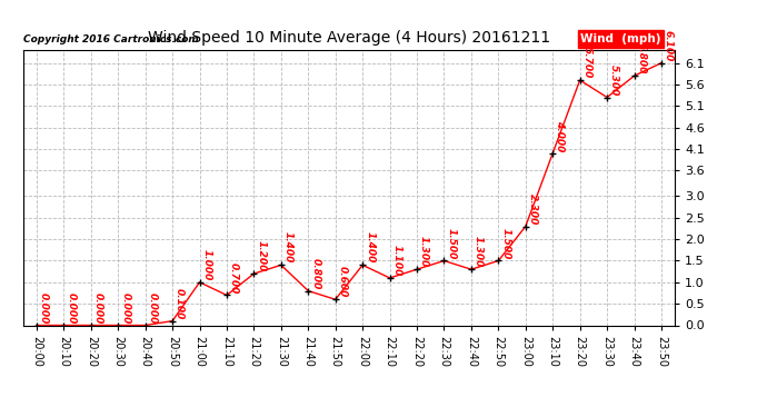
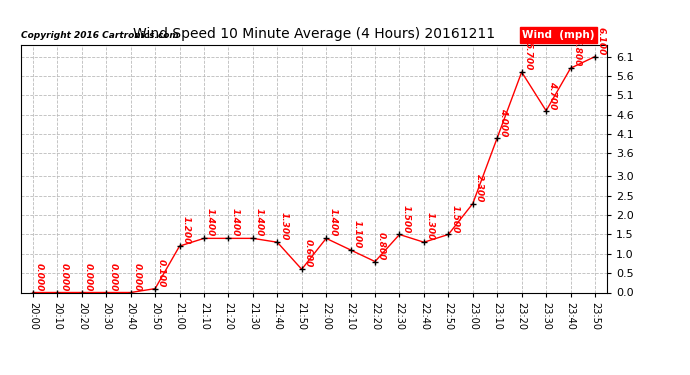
21:00: 1.000 -> 1.200
21:10: 0.700 -> 1.400
21:20: 1.200 -> 1.400
21:40: 0.800 -> 1.300
22:20: 1.300 -> 0.800
23:30: 5.300 -> 4.700
